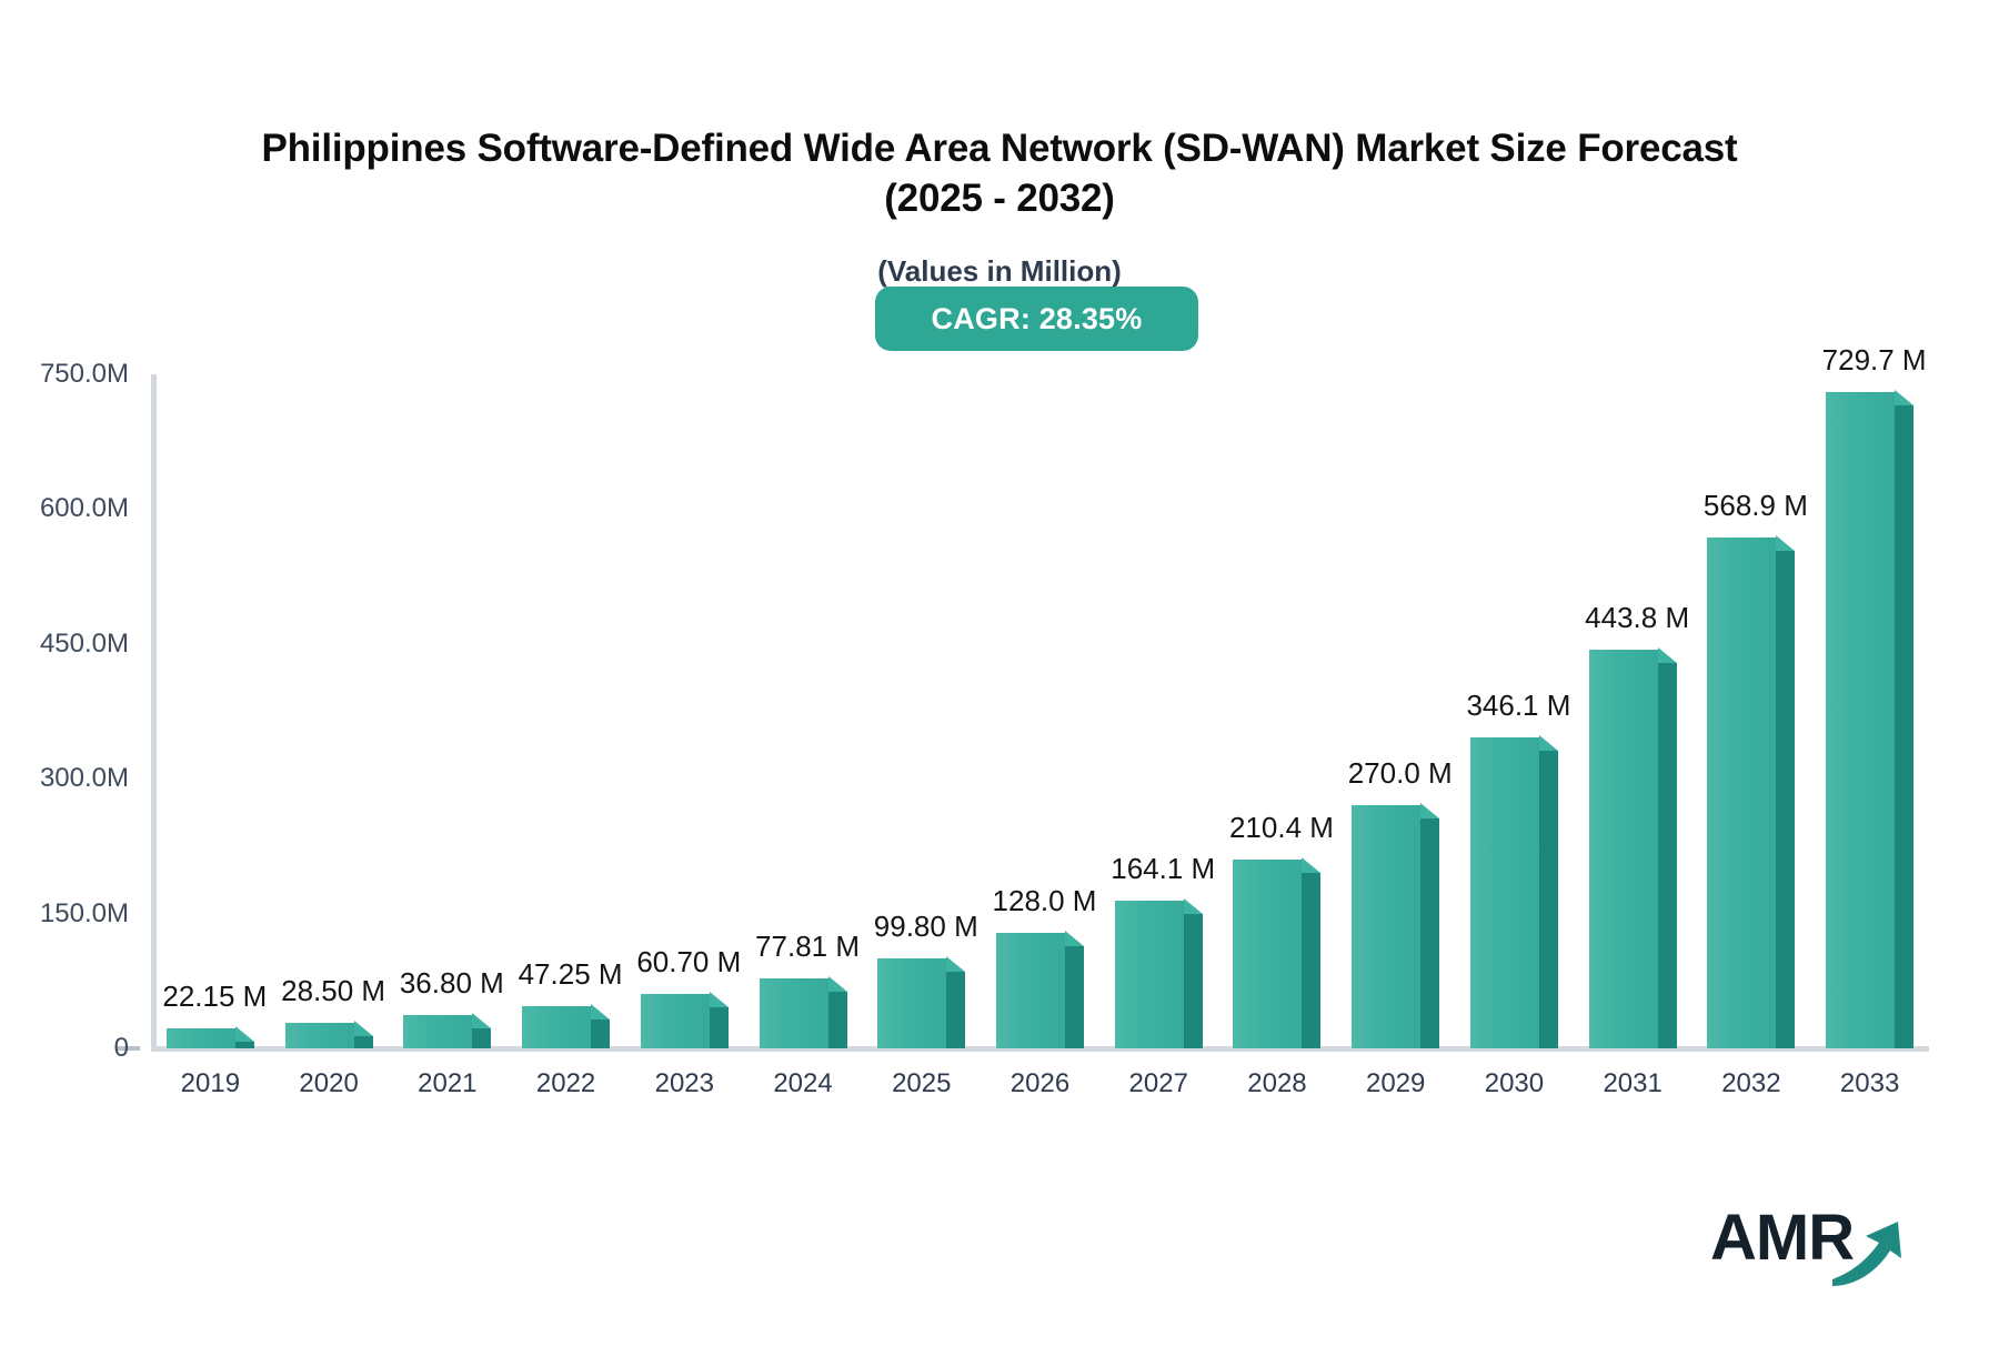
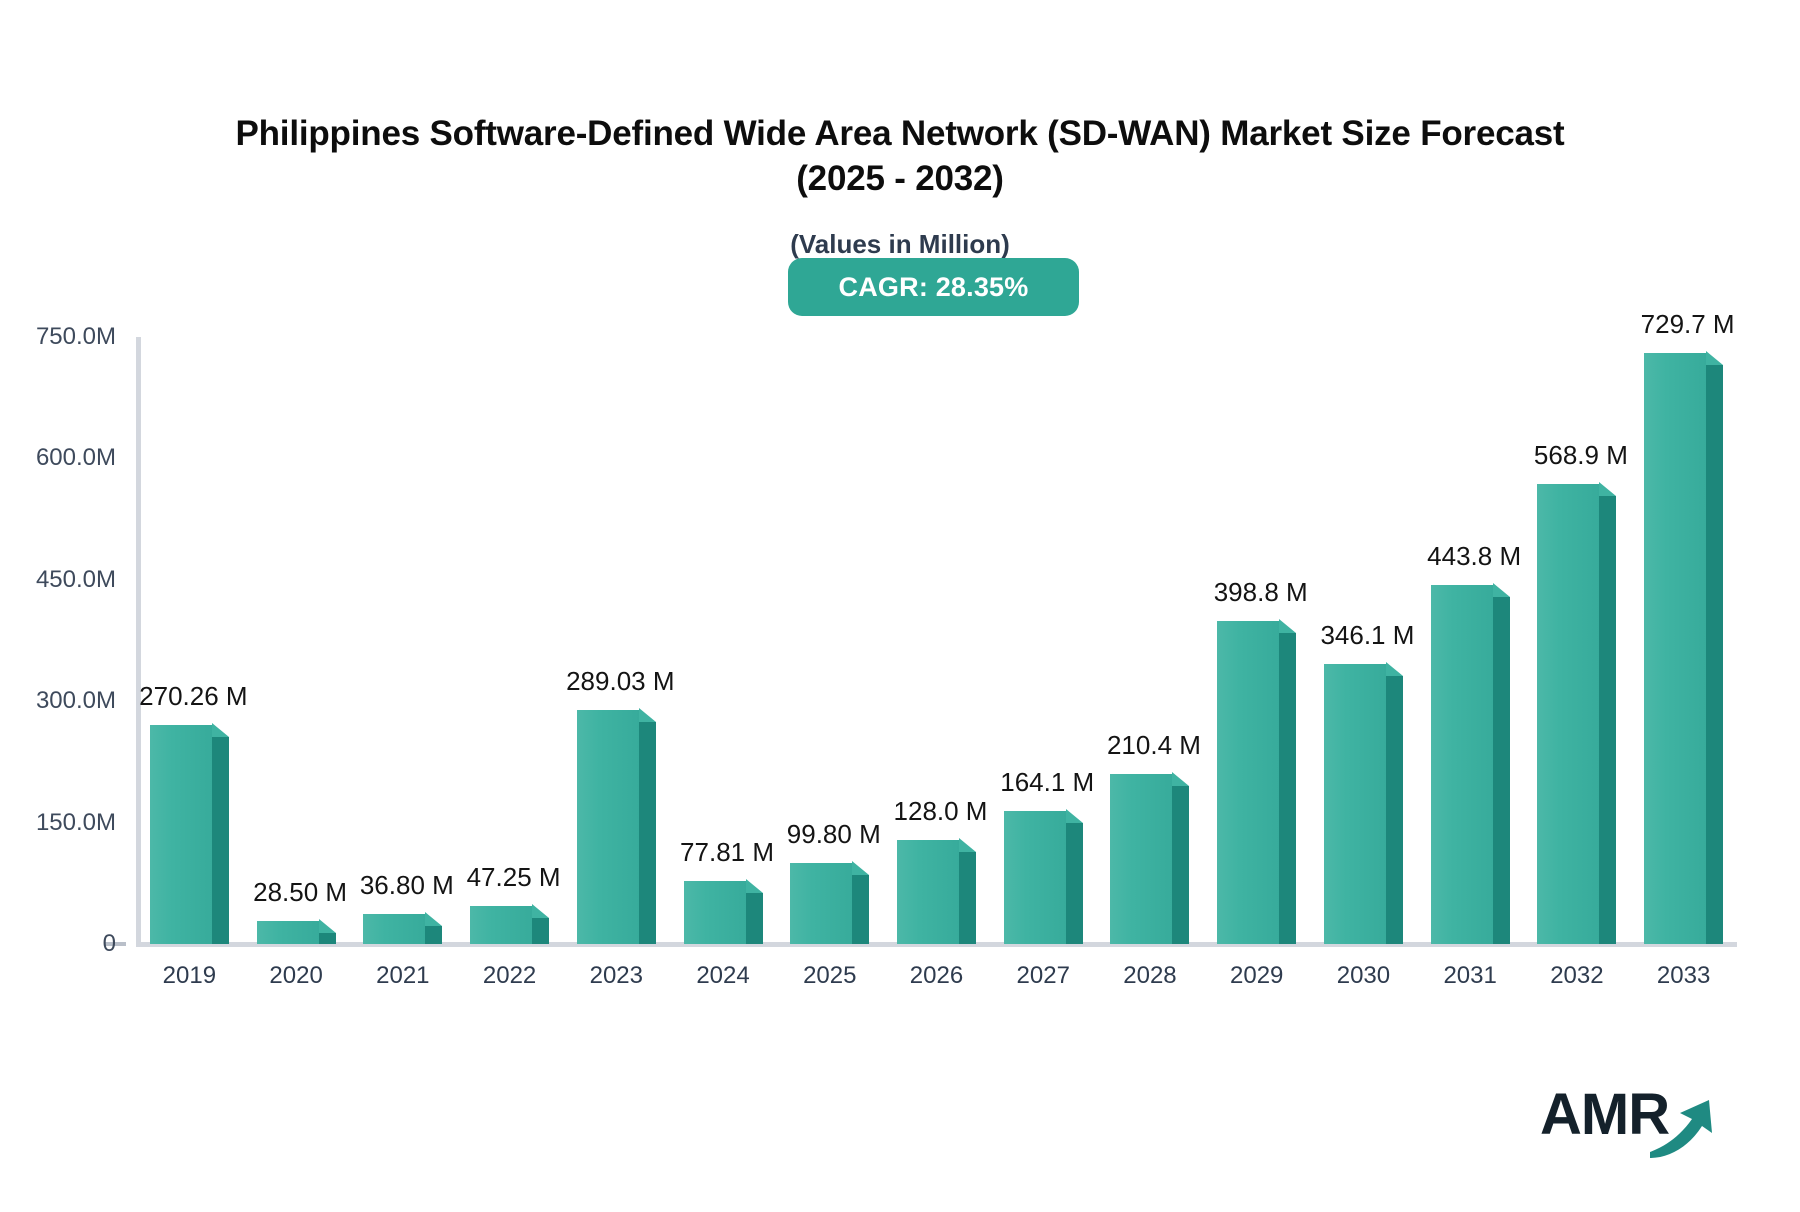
2019: 22.15 -> 270.26
2023: 60.70 -> 289.03
2029: 270.0 -> 398.8
